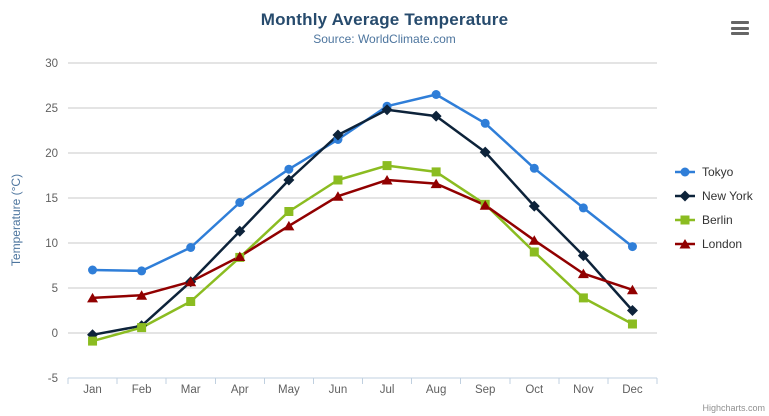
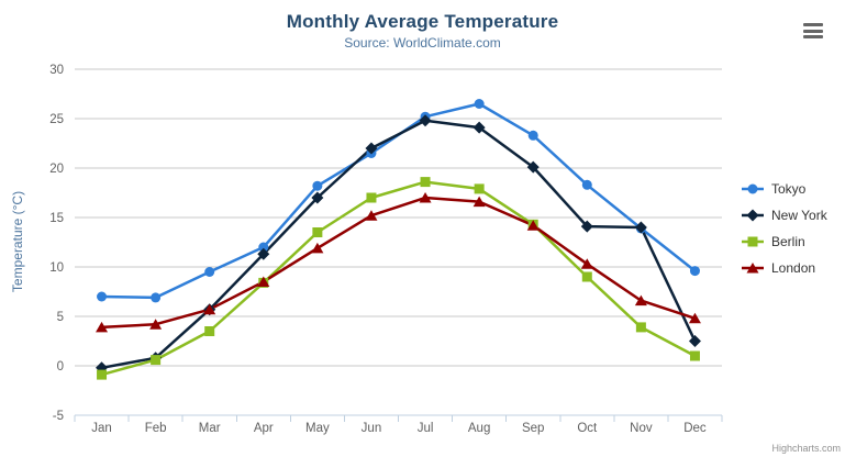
Tokyo/Apr: 14 -> 12
New York/Nov: 9 -> 14
